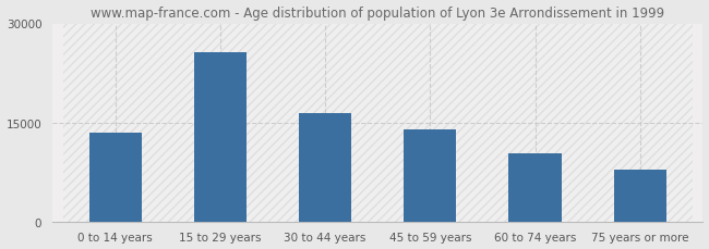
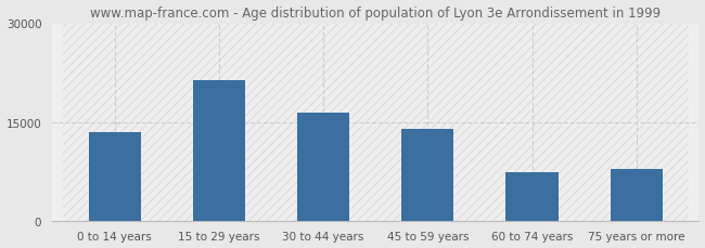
15 to 29 years: 25700 -> 21400
60 to 74 years: 10400 -> 7400
